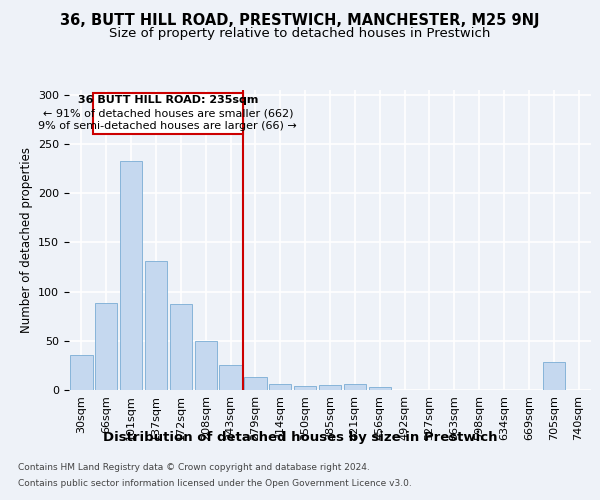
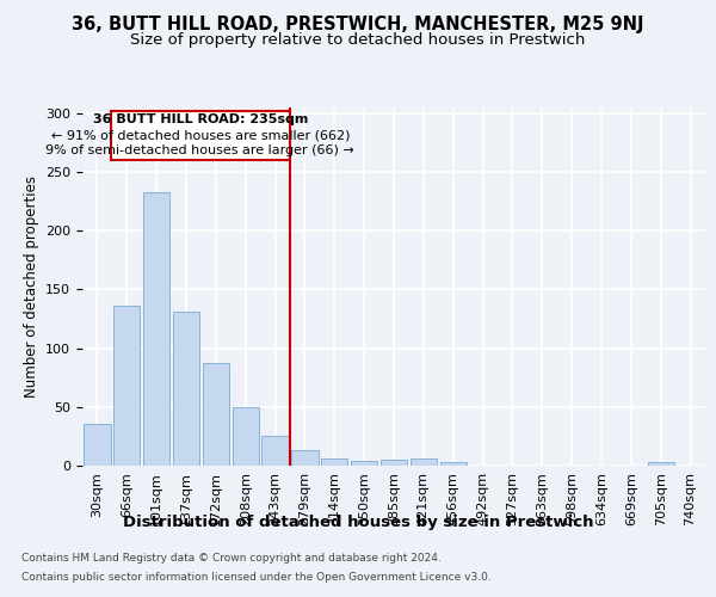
66sqm: 88 -> 136
705sqm: 28 -> 3
